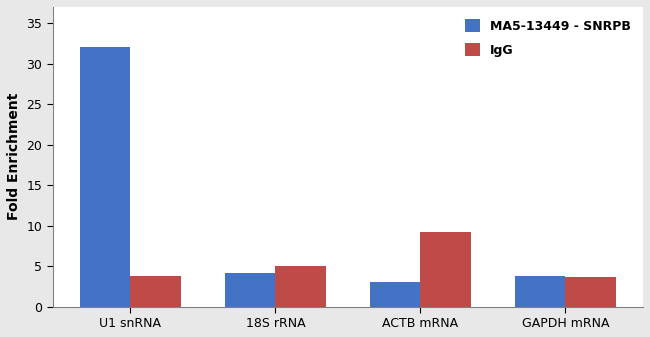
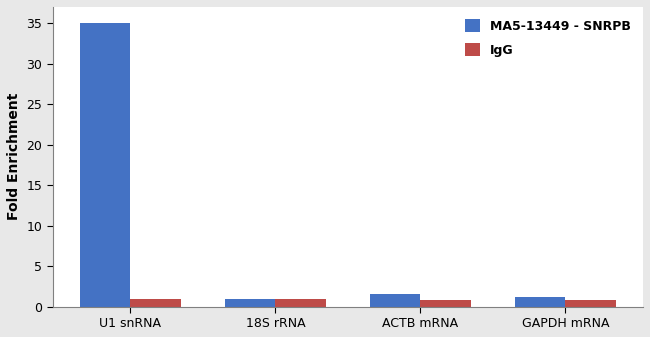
MA5-13449 - SNRPB/U1 snRNA: 32.0 -> 35.0
IgG/U1 snRNA: 3.8 -> 0.9
MA5-13449 - SNRPB/18S rRNA: 4.2 -> 1.0
IgG/18S rRNA: 5.0 -> 0.9
MA5-13449 - SNRPB/ACTB mRNA: 3.0 -> 1.6
IgG/ACTB mRNA: 9.2 -> 0.8
MA5-13449 - SNRPB/GAPDH mRNA: 3.8 -> 1.2
IgG/GAPDH mRNA: 3.6 -> 0.8
